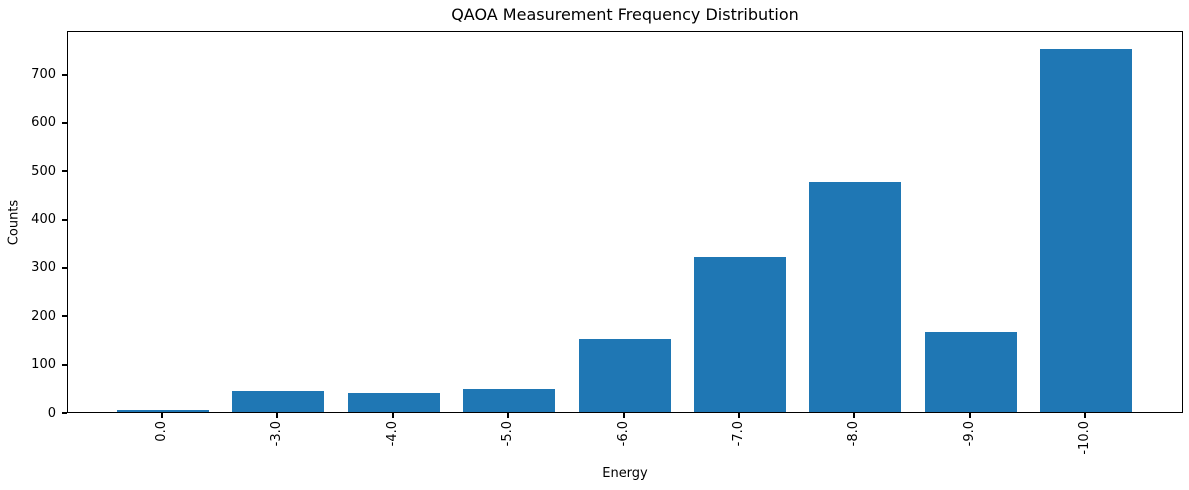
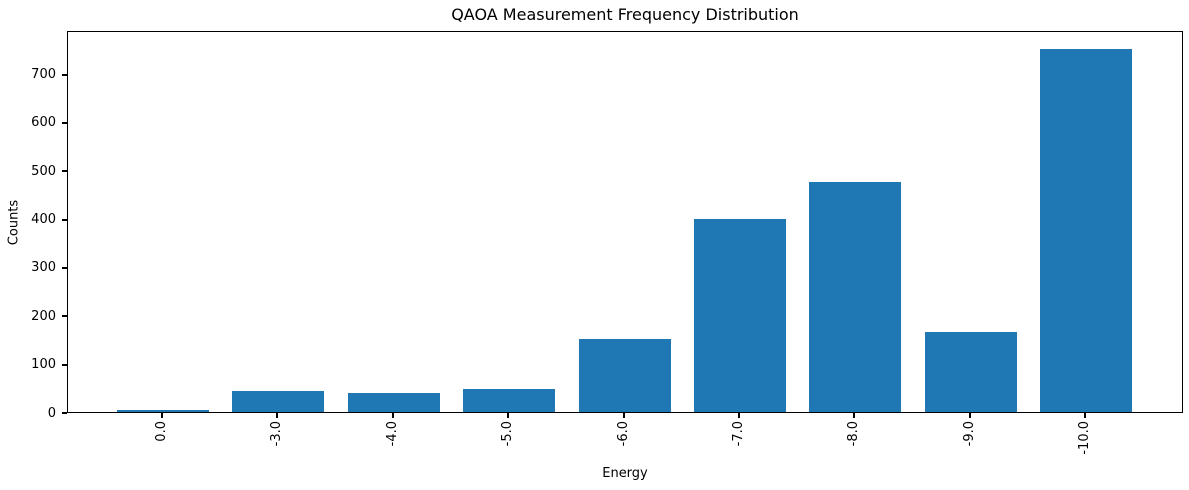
-7.0: 320 -> 400
